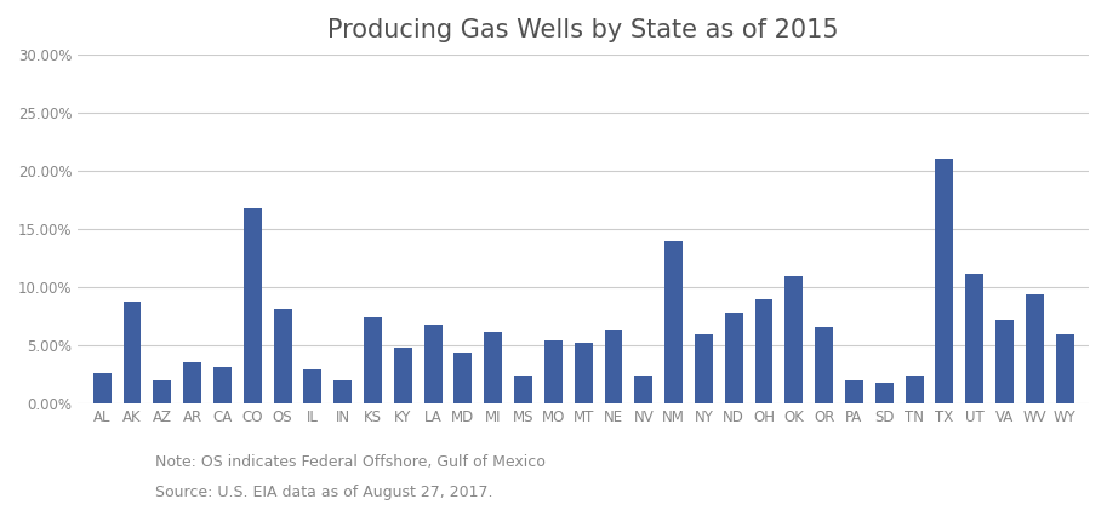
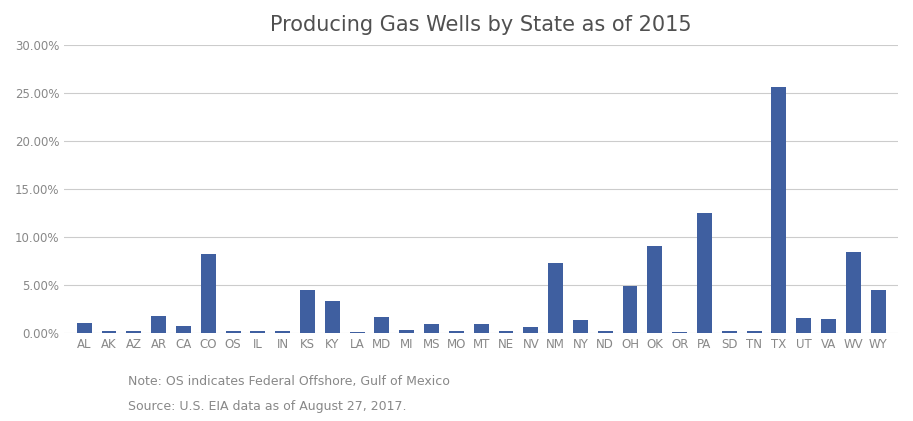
AL: 2.6% -> 1.1%
AK: 8.8% -> 0.2%
AZ: 2.0% -> 0.2%
AR: 3.6% -> 1.8%
CA: 3.2% -> 0.8%
CO: 16.8% -> 8.3%
OS: 8.2% -> 0.3%
IL: 3.0% -> 0.2%
IN: 2.0% -> 0.2%
KS: 7.4% -> 4.5%
KY: 4.8% -> 3.4%
LA: 6.8% -> 0.1%
MD: 4.4% -> 1.7%
MI: 6.2% -> 0.4%
MS: 2.4% -> 1.0%
MO: 5.4% -> 0.3%
MT: 5.2% -> 1.0%
NE: 6.4% -> 0.2%
NV: 2.4% -> 0.7%
NM: 14.0% -> 7.3%
NY: 6.0% -> 1.4%
ND: 7.8% -> 0.2%
OH: 9.0% -> 4.9%
OK: 11.0% -> 9.1%
OR: 6.6% -> 0.1%
PA: 2.0% -> 12.5%
SD: 1.8% -> 0.2%
TN: 2.4% -> 0.3%
TX: 21.0% -> 25.6%
UT: 11.2% -> 1.6%
VA: 7.2% -> 1.5%
WV: 9.4% -> 8.5%
WY: 6.0% -> 4.5%
